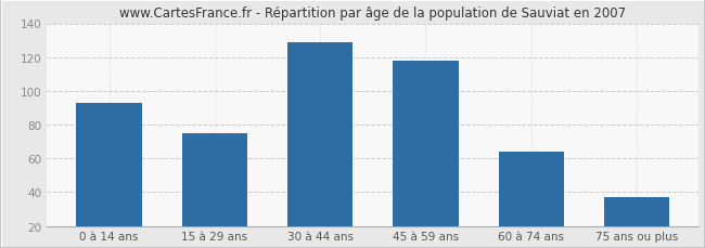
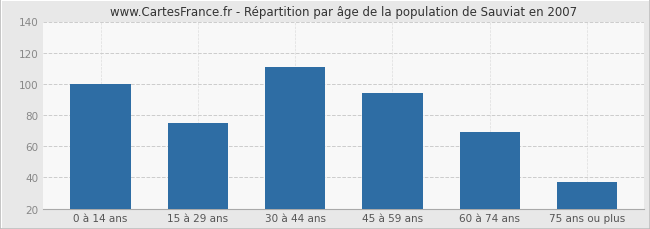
0 à 14 ans: 93 -> 100
30 à 44 ans: 129 -> 111
45 à 59 ans: 118 -> 94
60 à 74 ans: 64 -> 69
